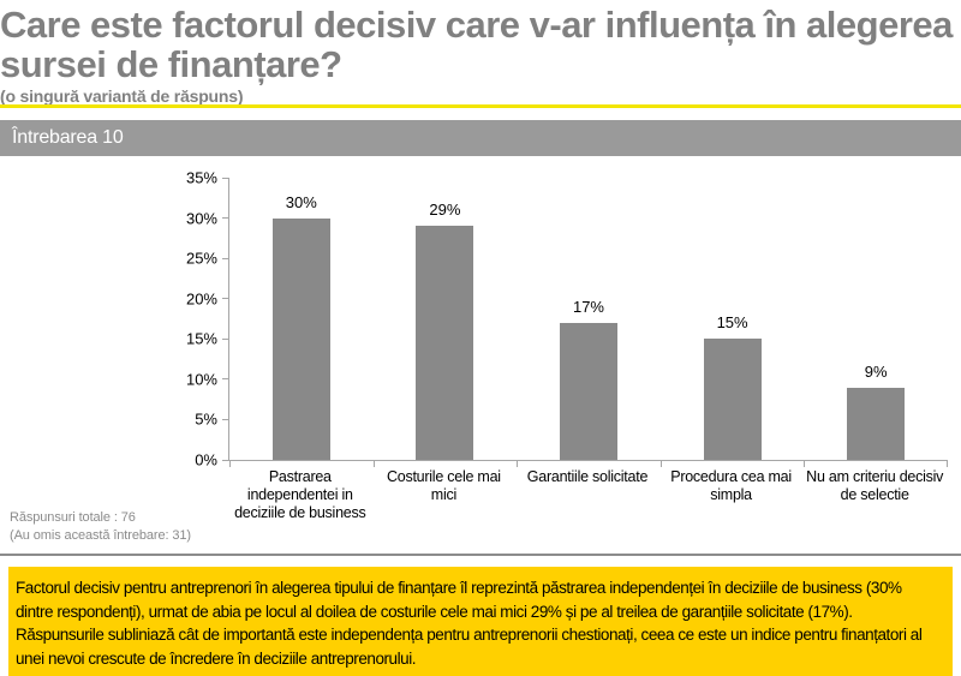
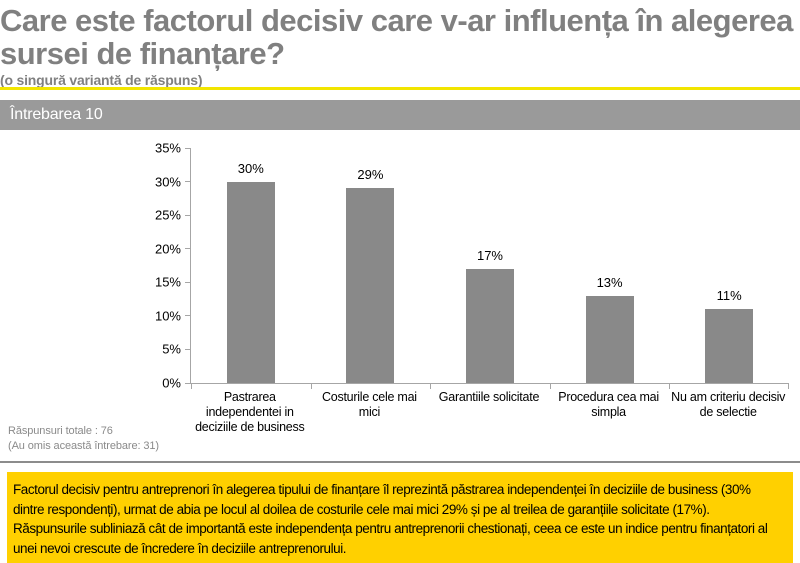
Procedura cea mai simpla: 15% -> 13%
Nu am criteriu decisiv de selectie: 9% -> 11%
